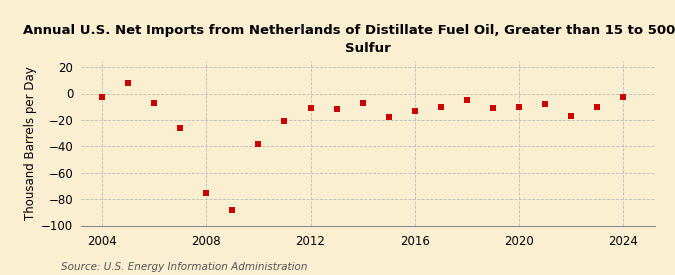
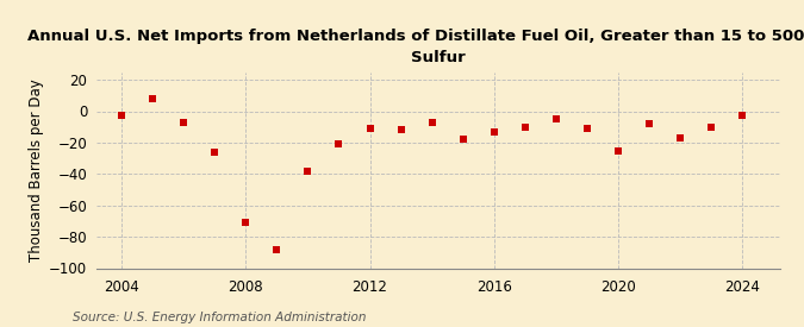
2008: -75 -> -71
2020: -10 -> -25
